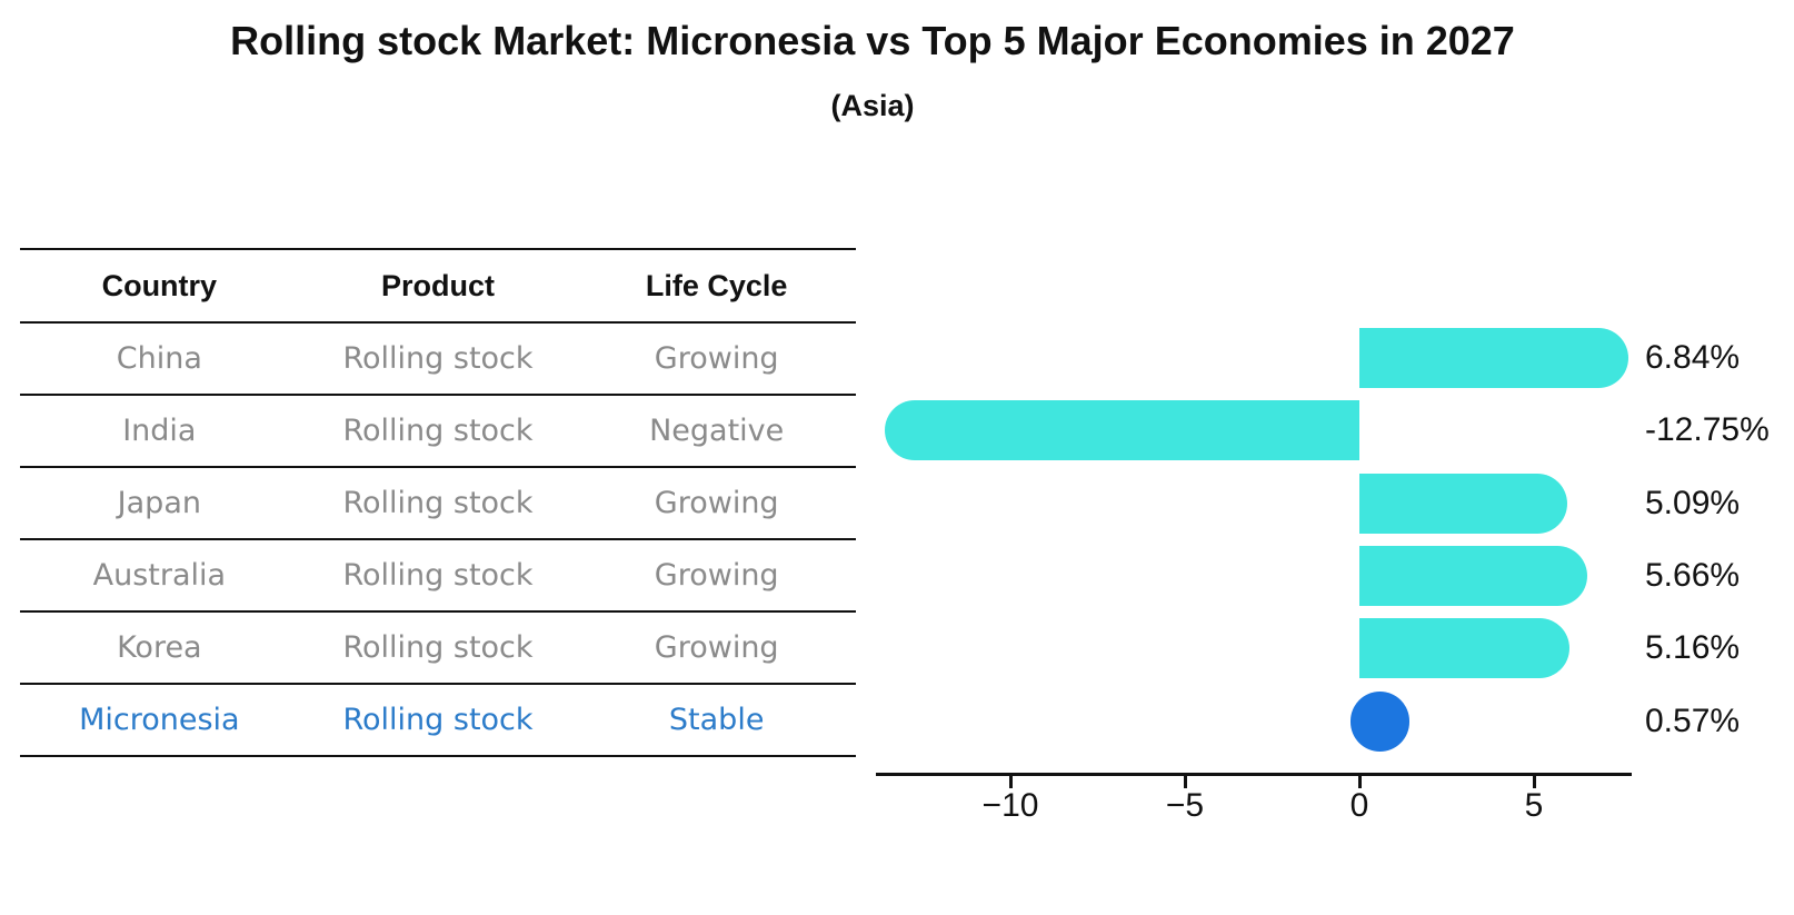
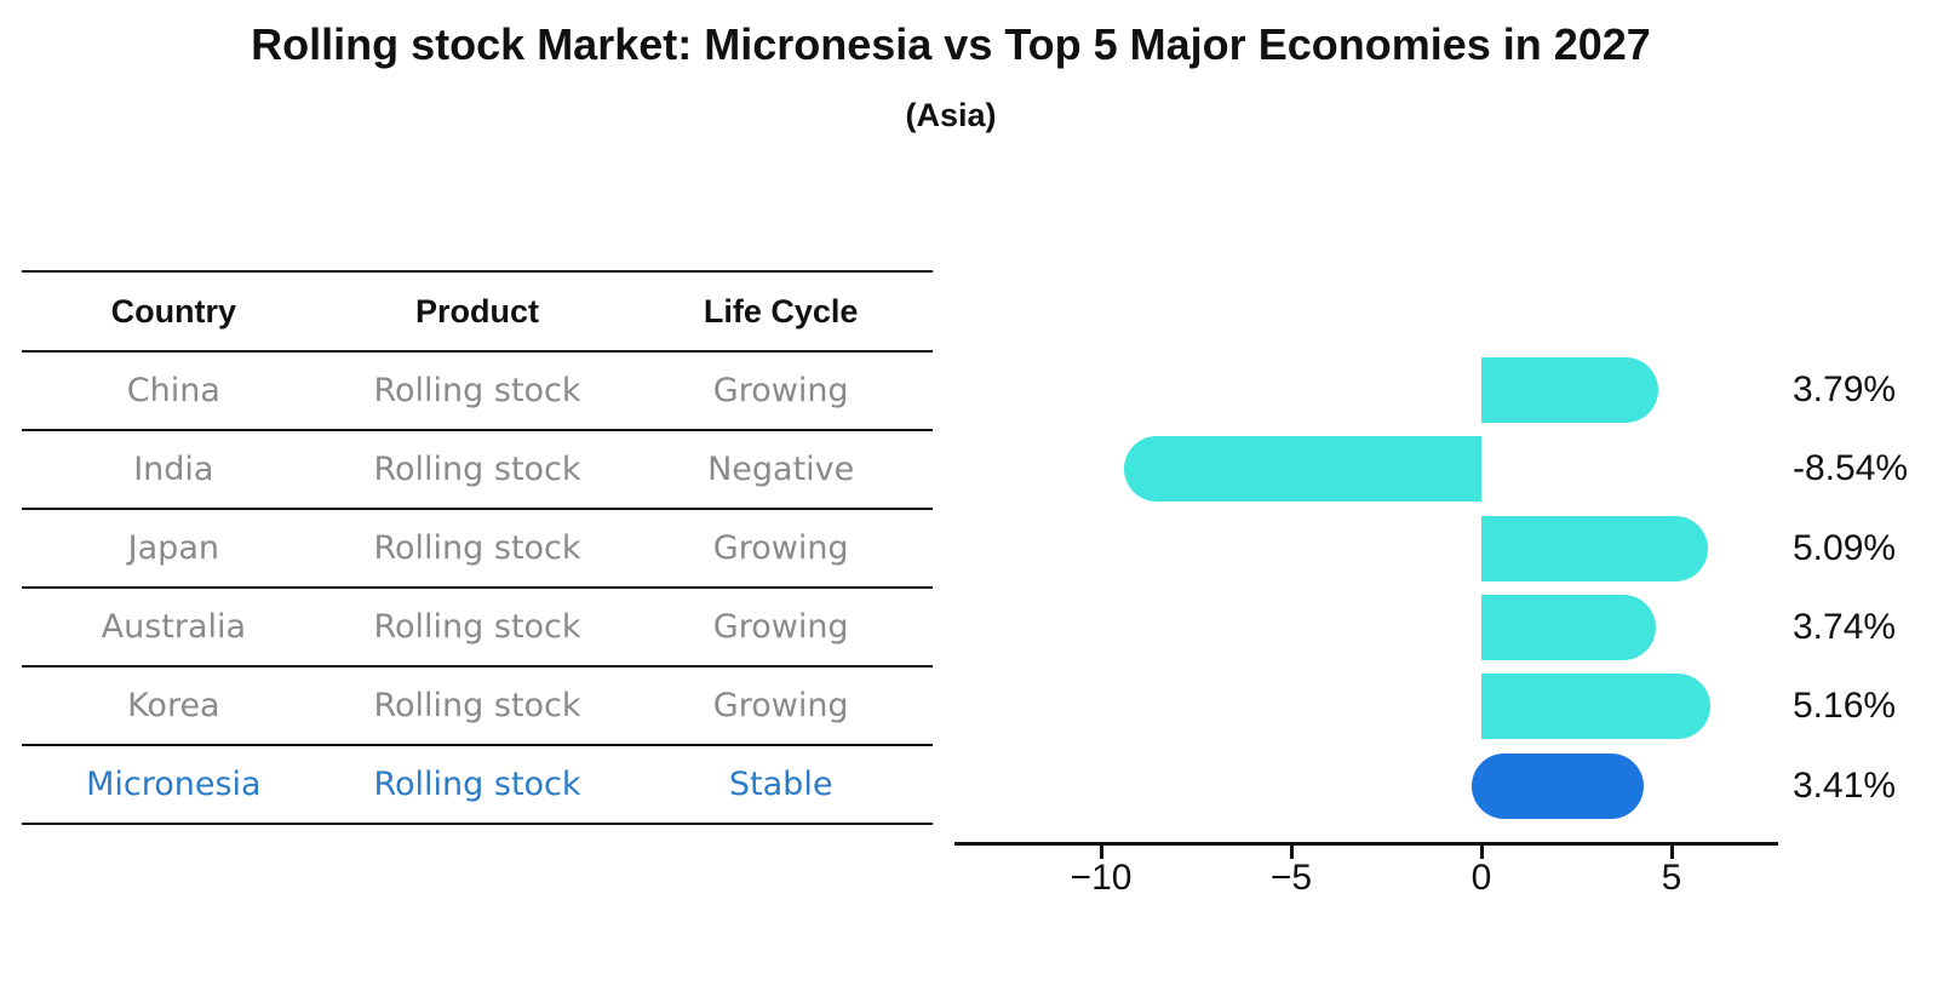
China: 6.84% -> 3.79%
India: -12.75% -> -8.54%
Australia: 5.66% -> 3.74%
Micronesia: 0.57% -> 3.41%
